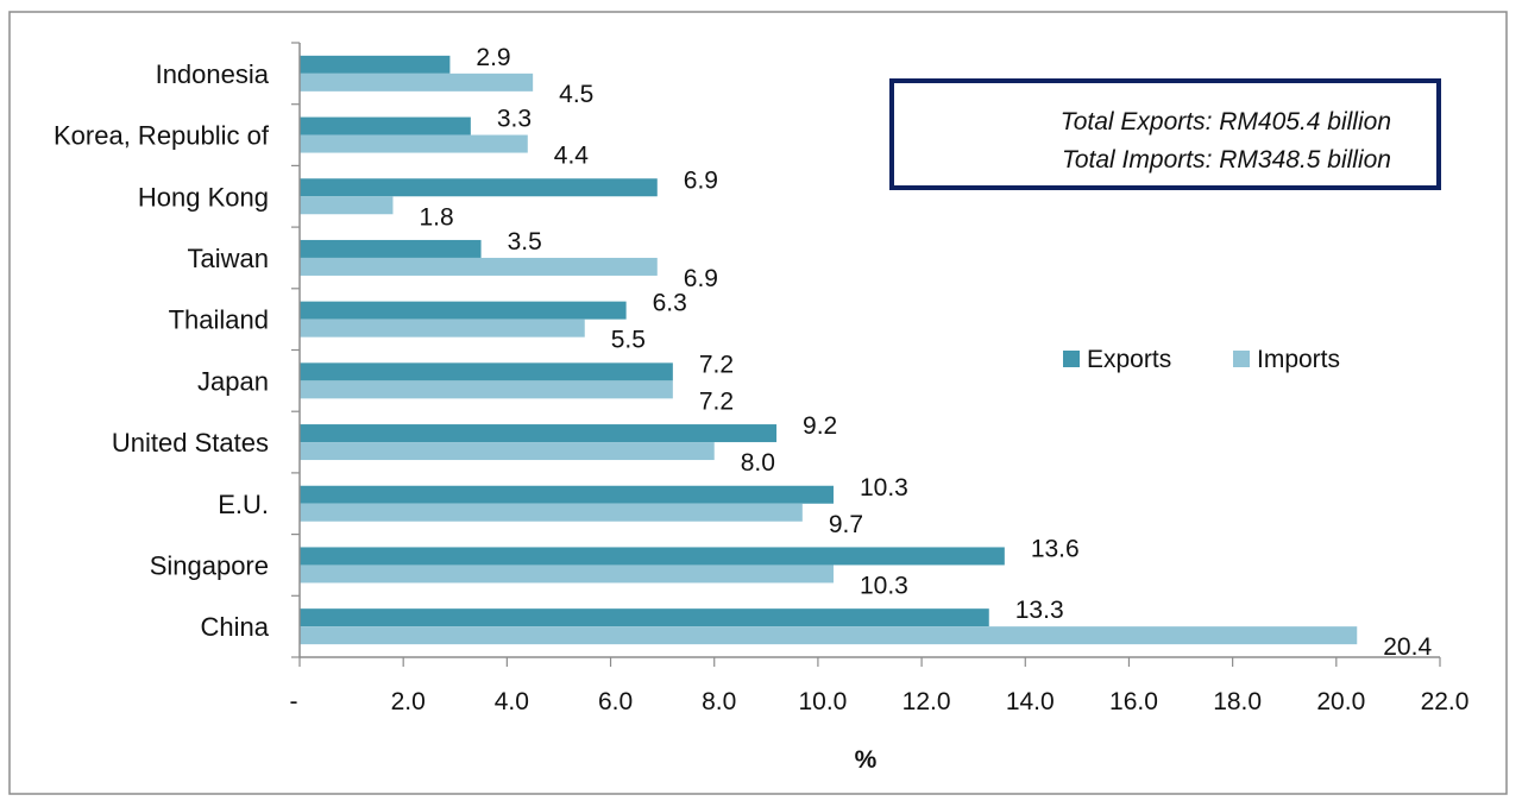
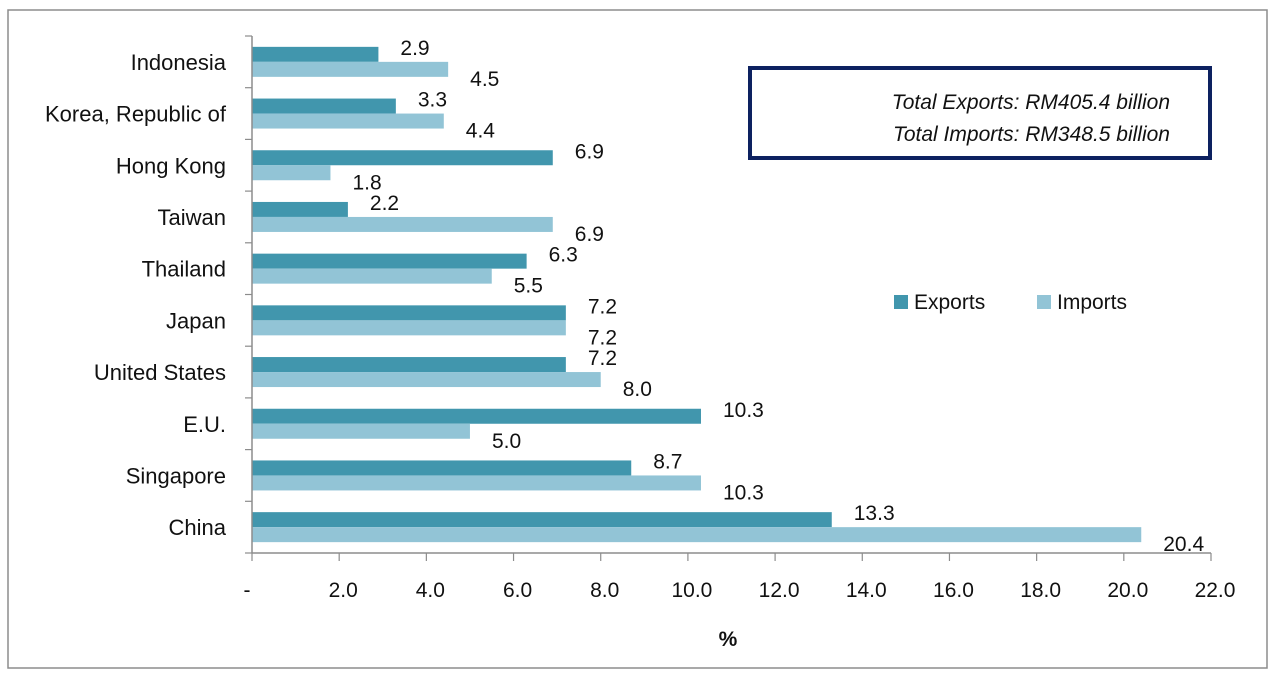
Exports/Taiwan: 3.5 -> 2.2
Exports/United States: 9.2 -> 7.2
Imports/E.U.: 9.7 -> 5.0
Exports/Singapore: 13.6 -> 8.7
